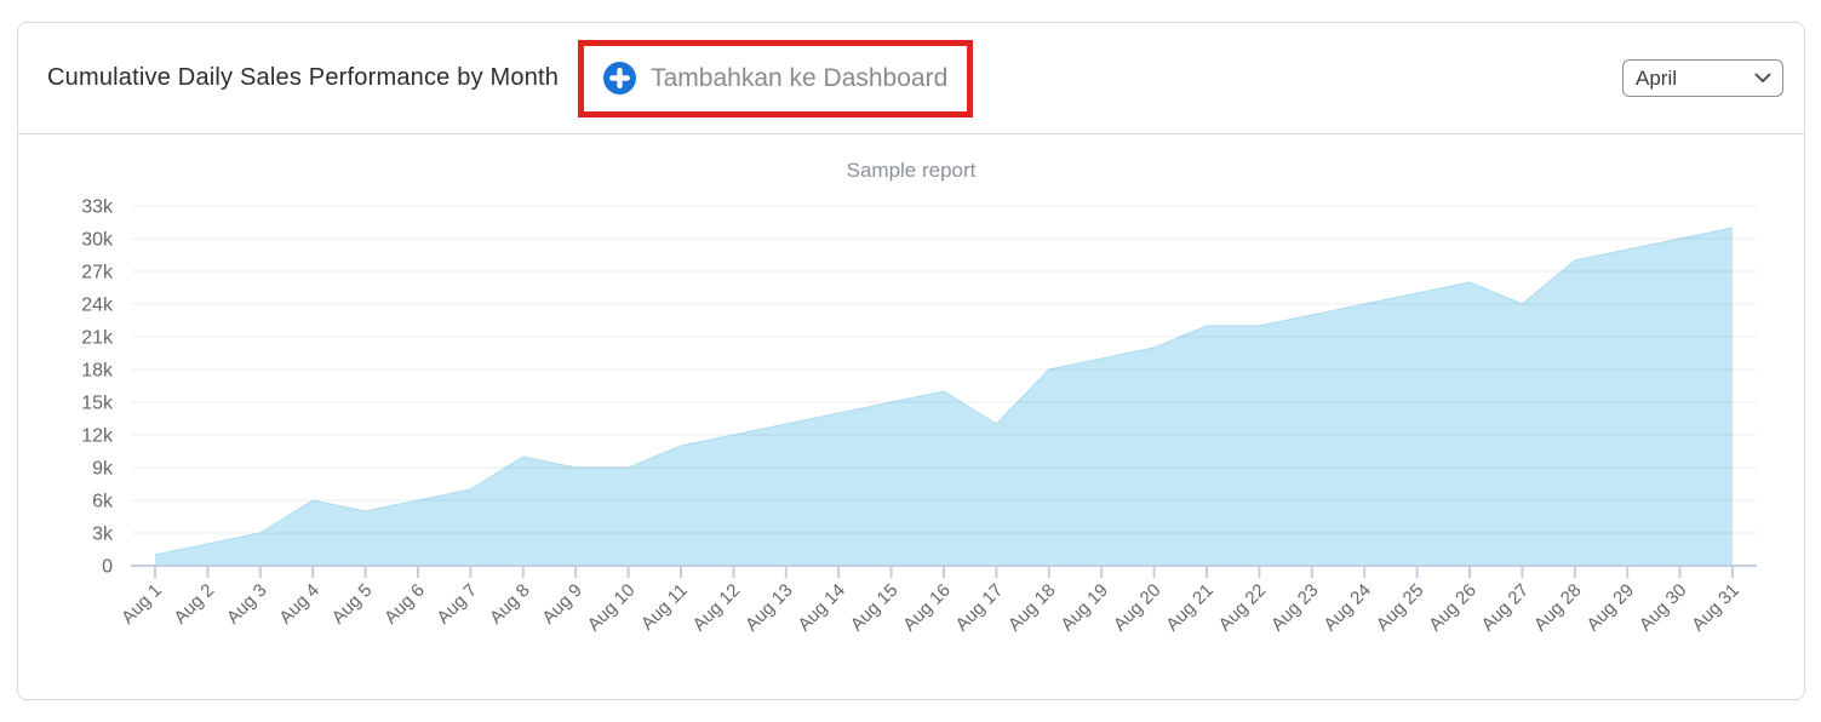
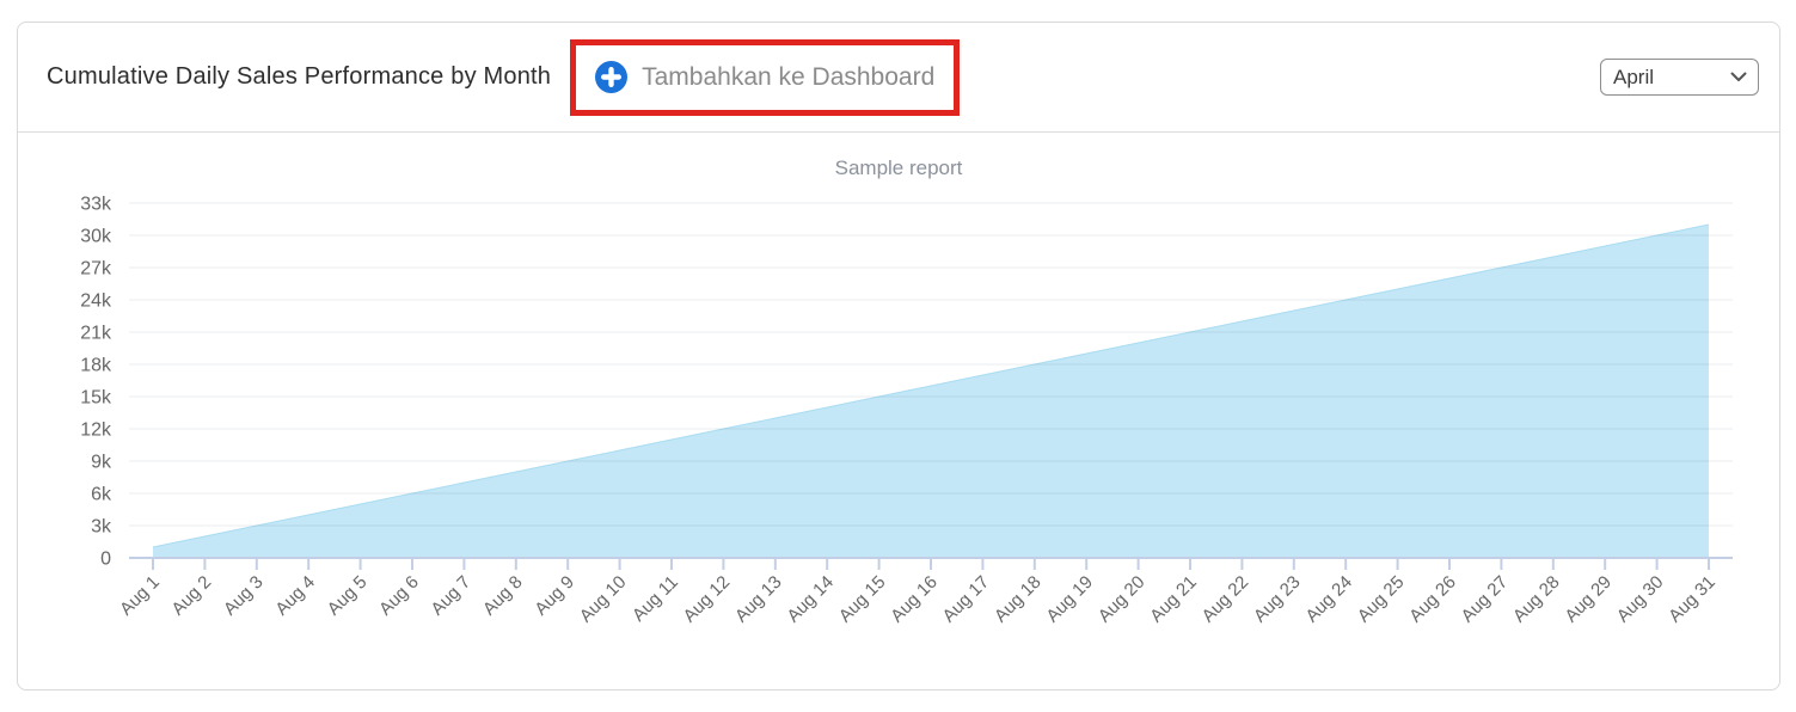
Aug 4: 6k -> 4k
Aug 8: 10k -> 8k
Aug 10: 9k -> 10k
Aug 17: 13k -> 17k
Aug 21: 22k -> 21k
Aug 27: 24k -> 27k
